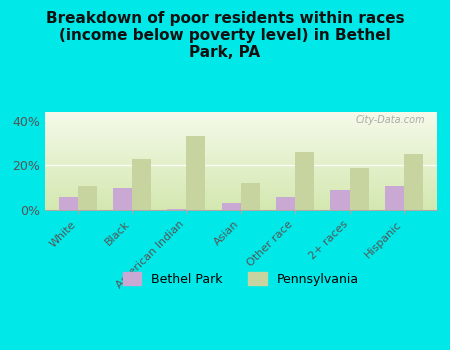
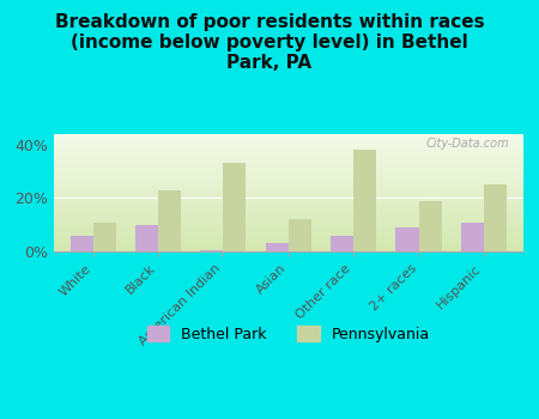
Pennsylvania/Other race: 26% -> 38%
